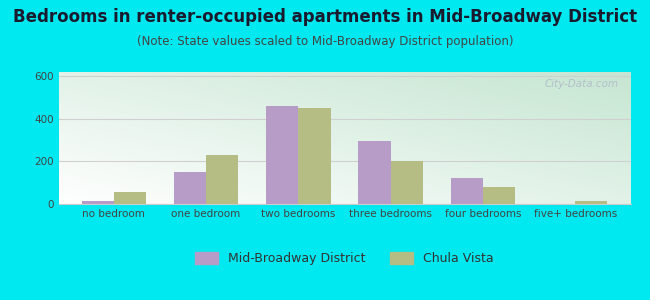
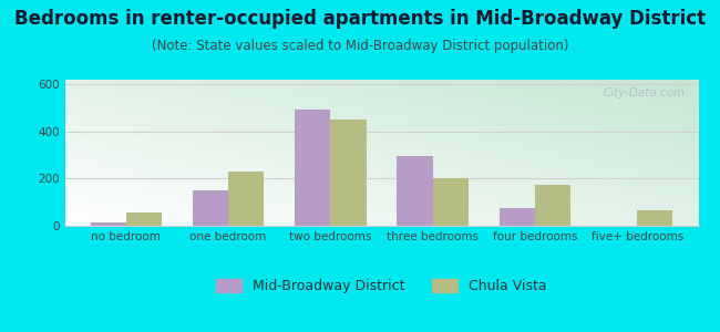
Mid-Broadway District/two bedrooms: 460 -> 495
Mid-Broadway District/four bedrooms: 120 -> 75
Chula Vista/four bedrooms: 78 -> 175
Chula Vista/five+ bedrooms: 12 -> 65
